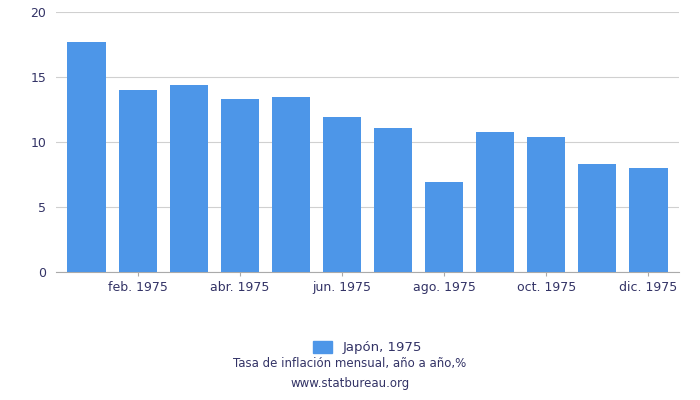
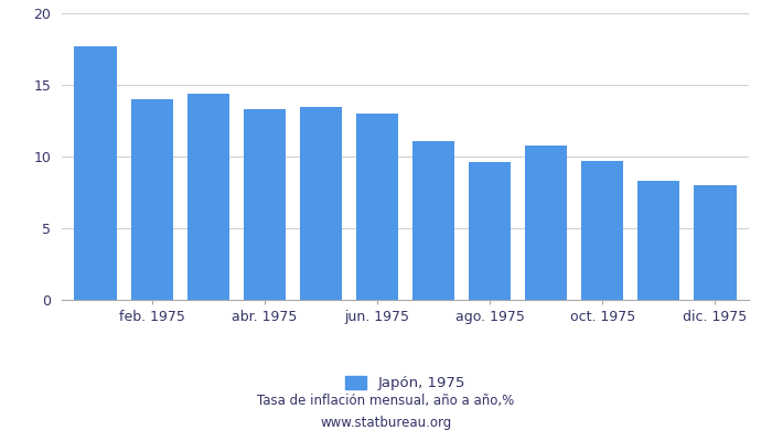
jun. 1975: 11.9 -> 13.0
ago. 1975: 6.9 -> 9.6
oct. 1975: 10.4 -> 9.7
